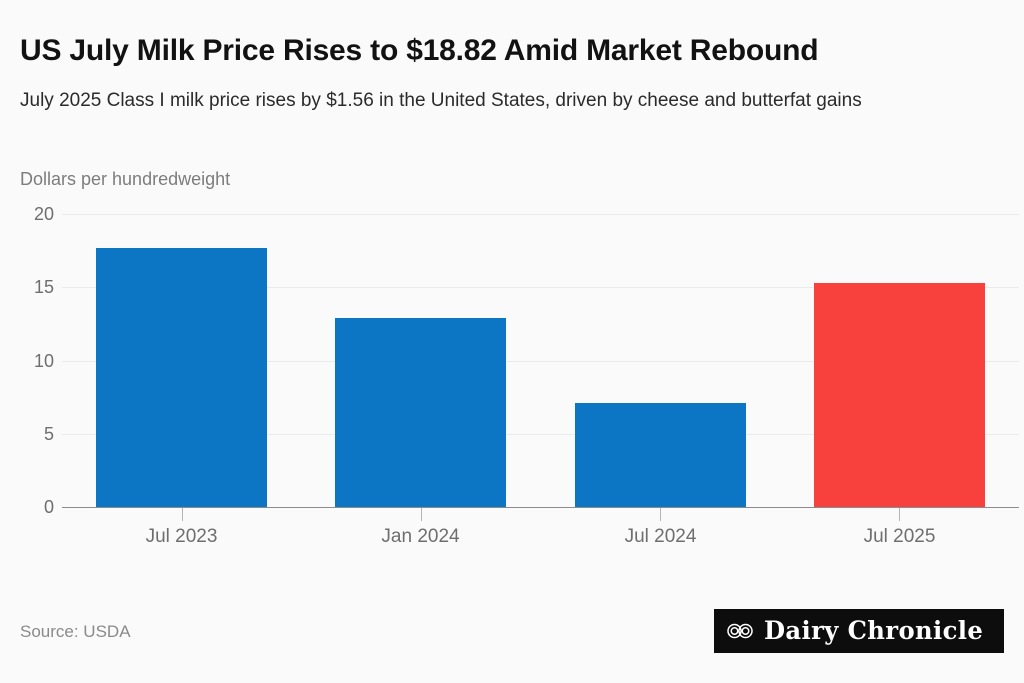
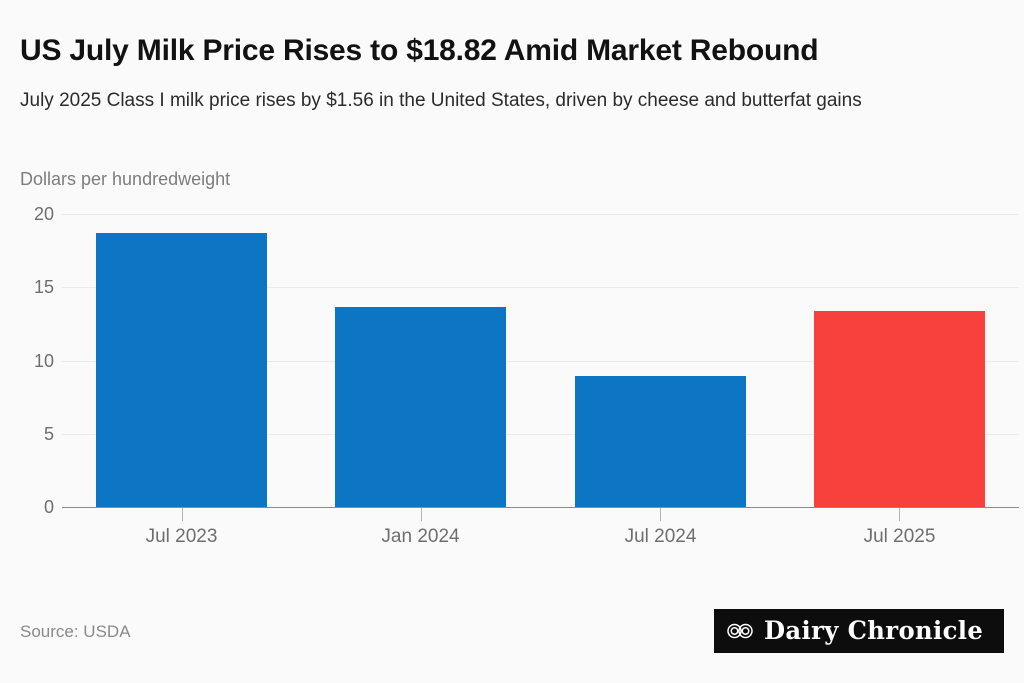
Jul 2023: 17.7 -> 18.7
Jan 2024: 12.9 -> 13.7
Jul 2024: 7.1 -> 8.9
Jul 2025: 15.3 -> 13.4
